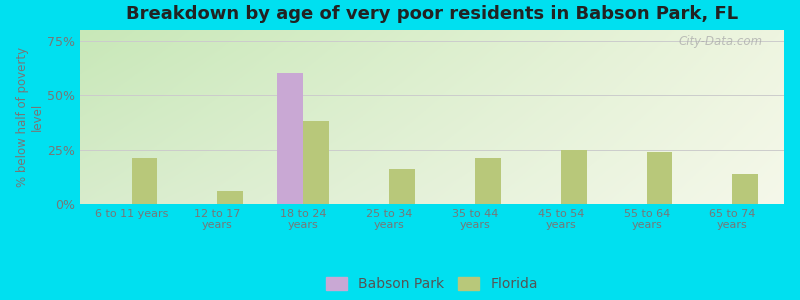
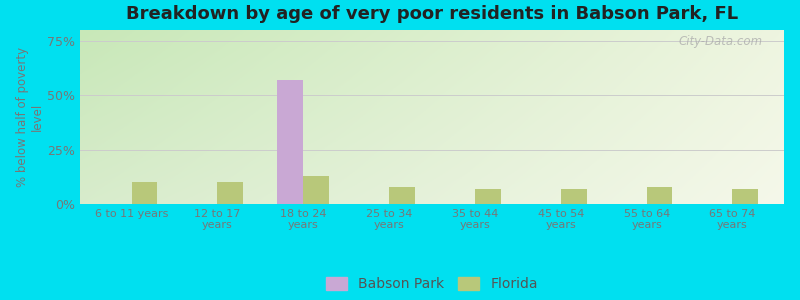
Florida/6 to 11 years: 21% -> 10%
Florida/12 to 17 years: 6% -> 10%
Babson Park/18 to 24 years: 60% -> 57%
Florida/18 to 24 years: 38% -> 13%
Florida/25 to 34 years: 16% -> 8%
Florida/35 to 44 years: 21% -> 7%
Florida/45 to 54 years: 25% -> 7%
Florida/55 to 64 years: 24% -> 8%
Florida/65 to 74 years: 14% -> 7%
